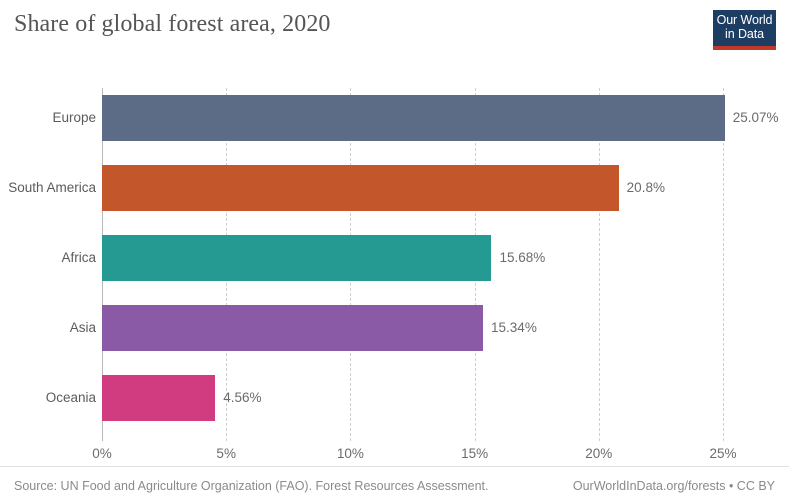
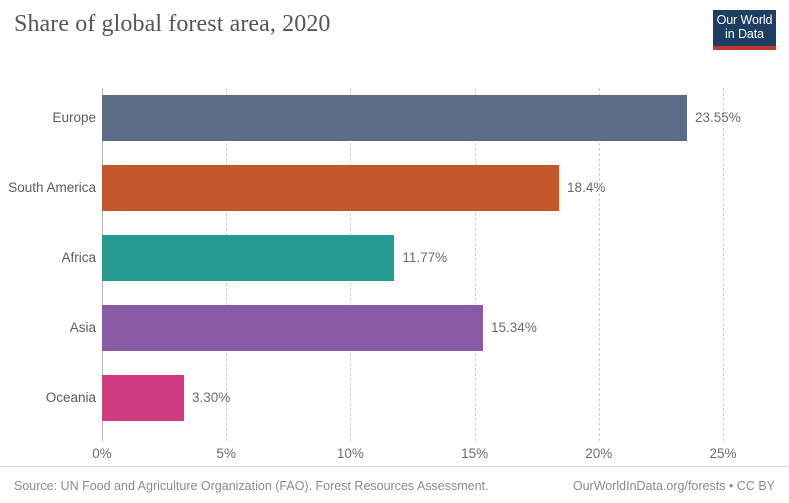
Europe: 25.07% -> 23.55%
South America: 20.8% -> 18.4%
Africa: 15.68% -> 11.77%
Oceania: 4.56% -> 3.30%
